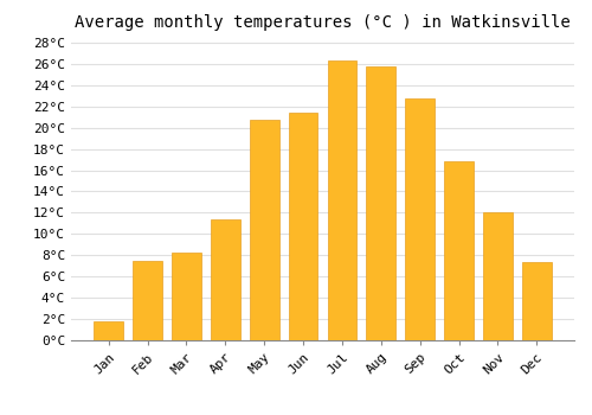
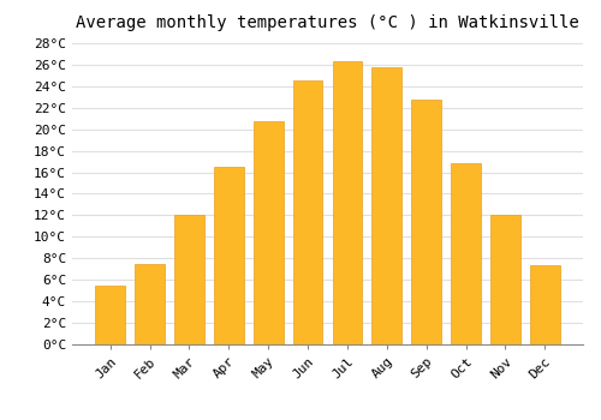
Jan: 1.8°C -> 5.5°C
Mar: 8.2°C -> 12.0°C
Apr: 11.4°C -> 16.5°C
Jun: 21.4°C -> 24.5°C
